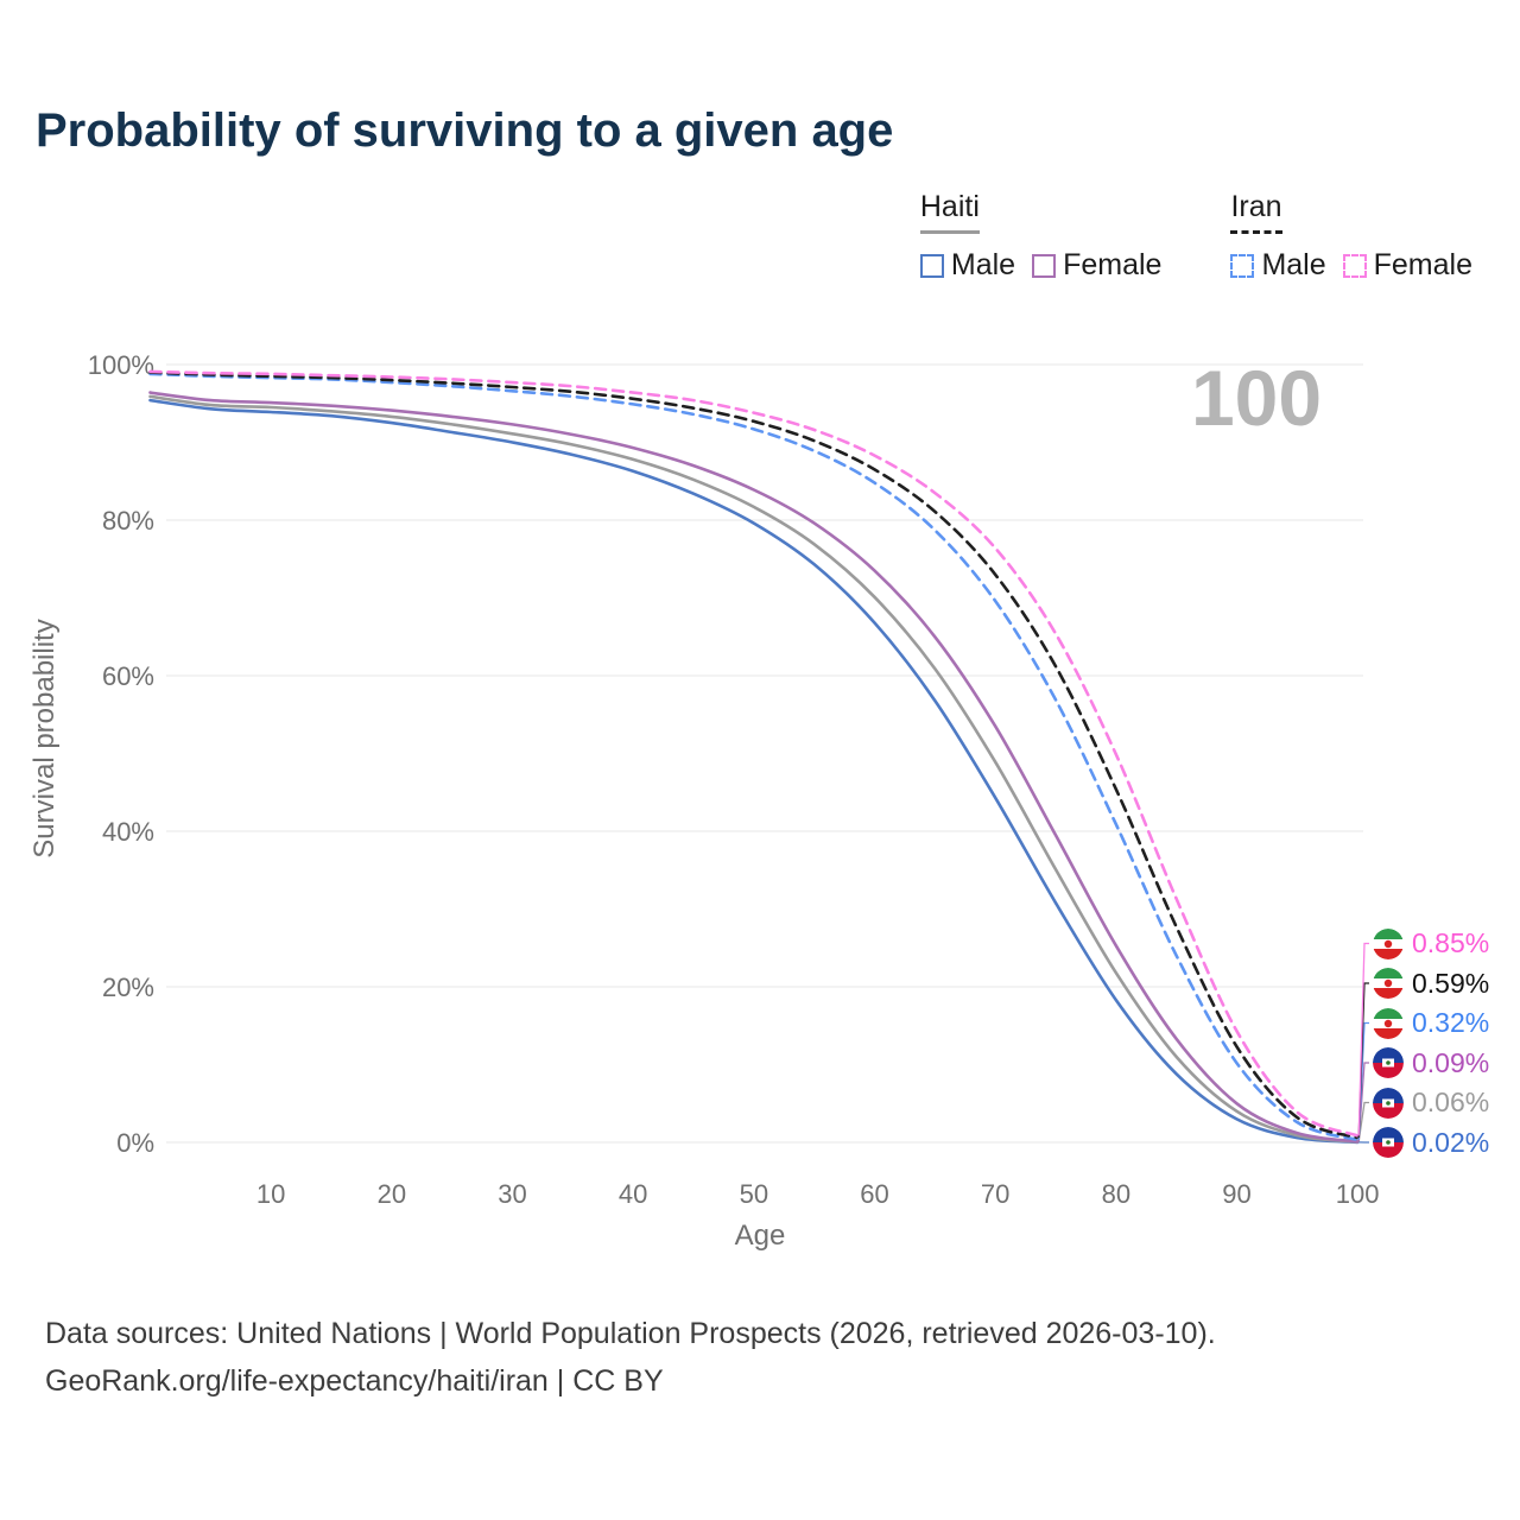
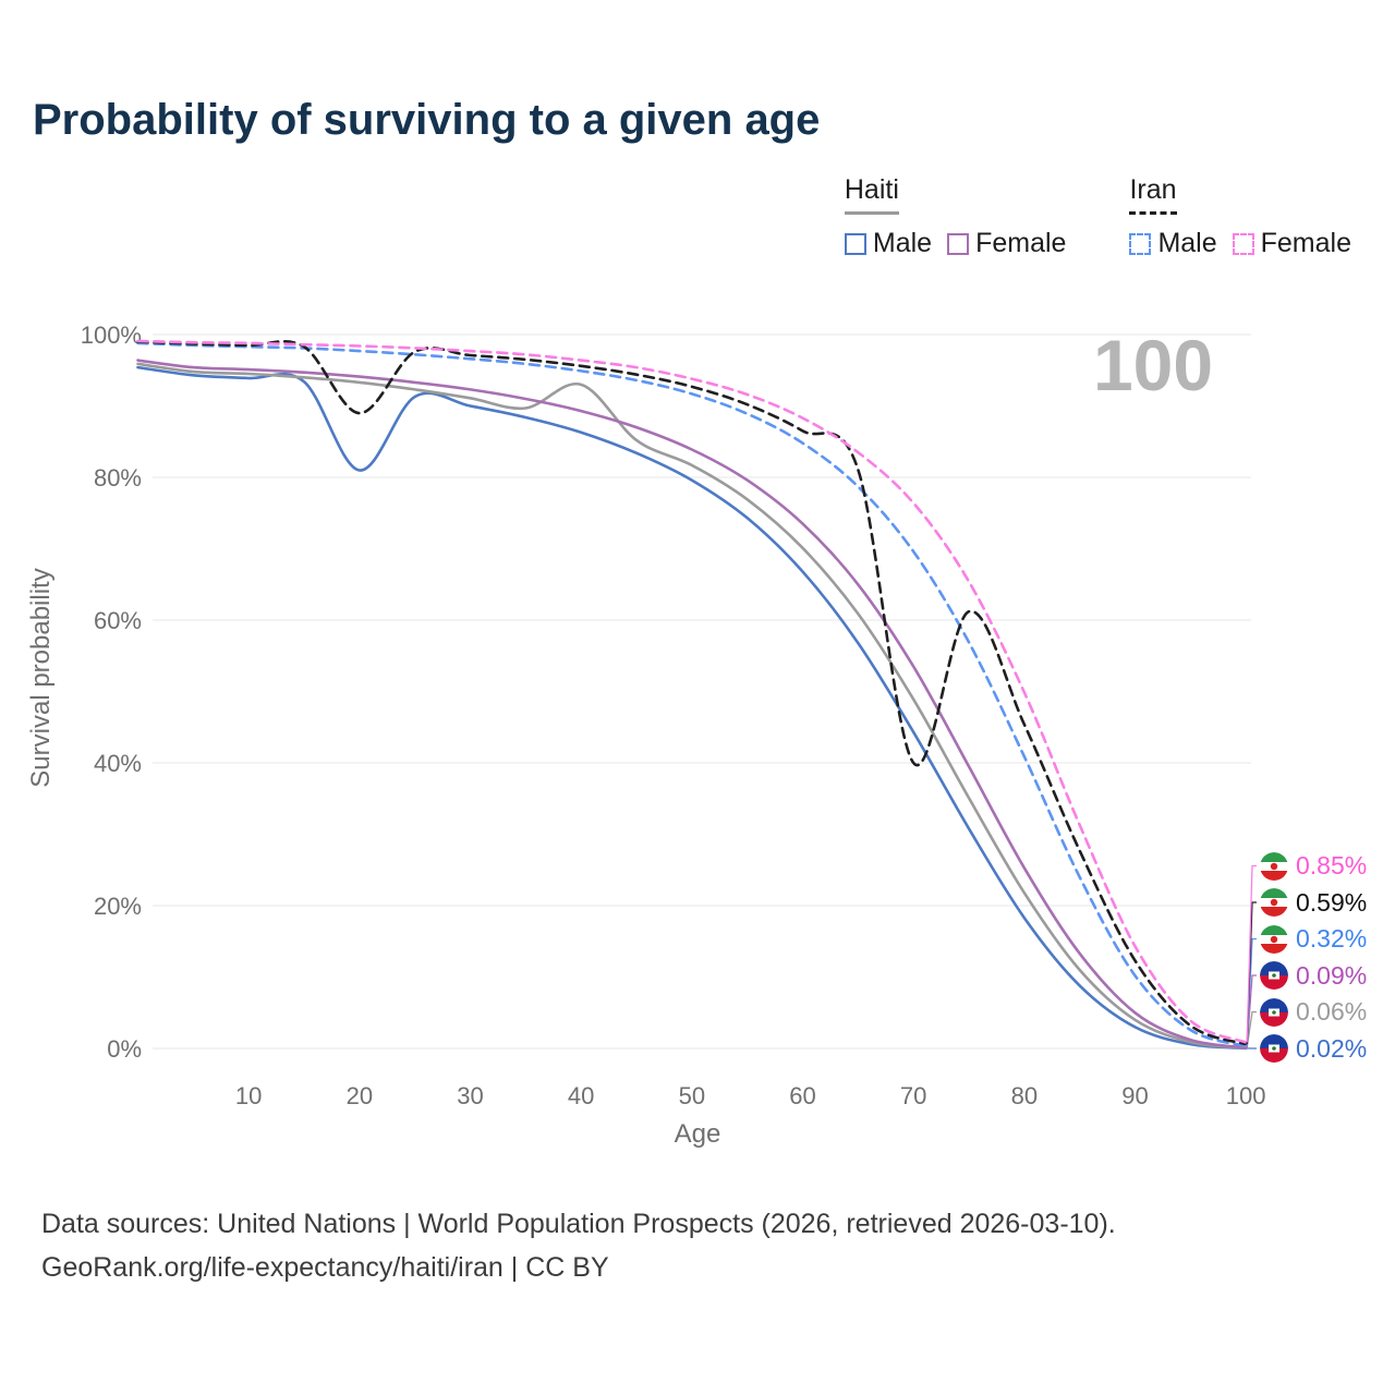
Haiti Male/20: 92% -> 81%
Iran/20: 98% -> 89%
Haiti/40: 88% -> 93%
Iran/70: 73% -> 40%
